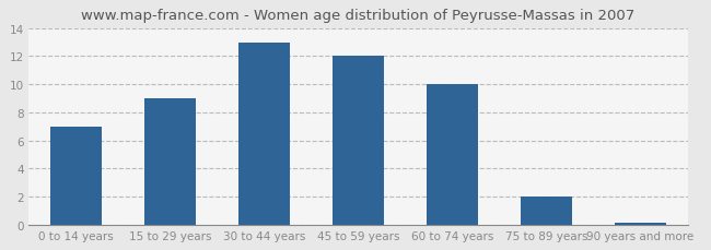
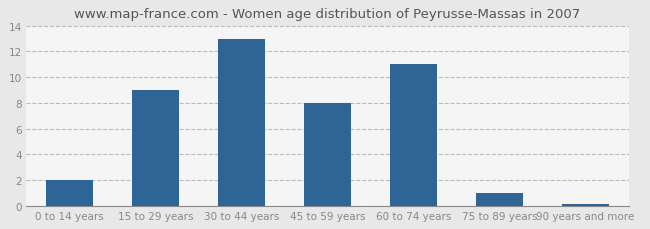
0 to 14 years: 7.0 -> 2.0
45 to 59 years: 12.0 -> 8.0
60 to 74 years: 10.0 -> 11.0
75 to 89 years: 2.0 -> 1.0
